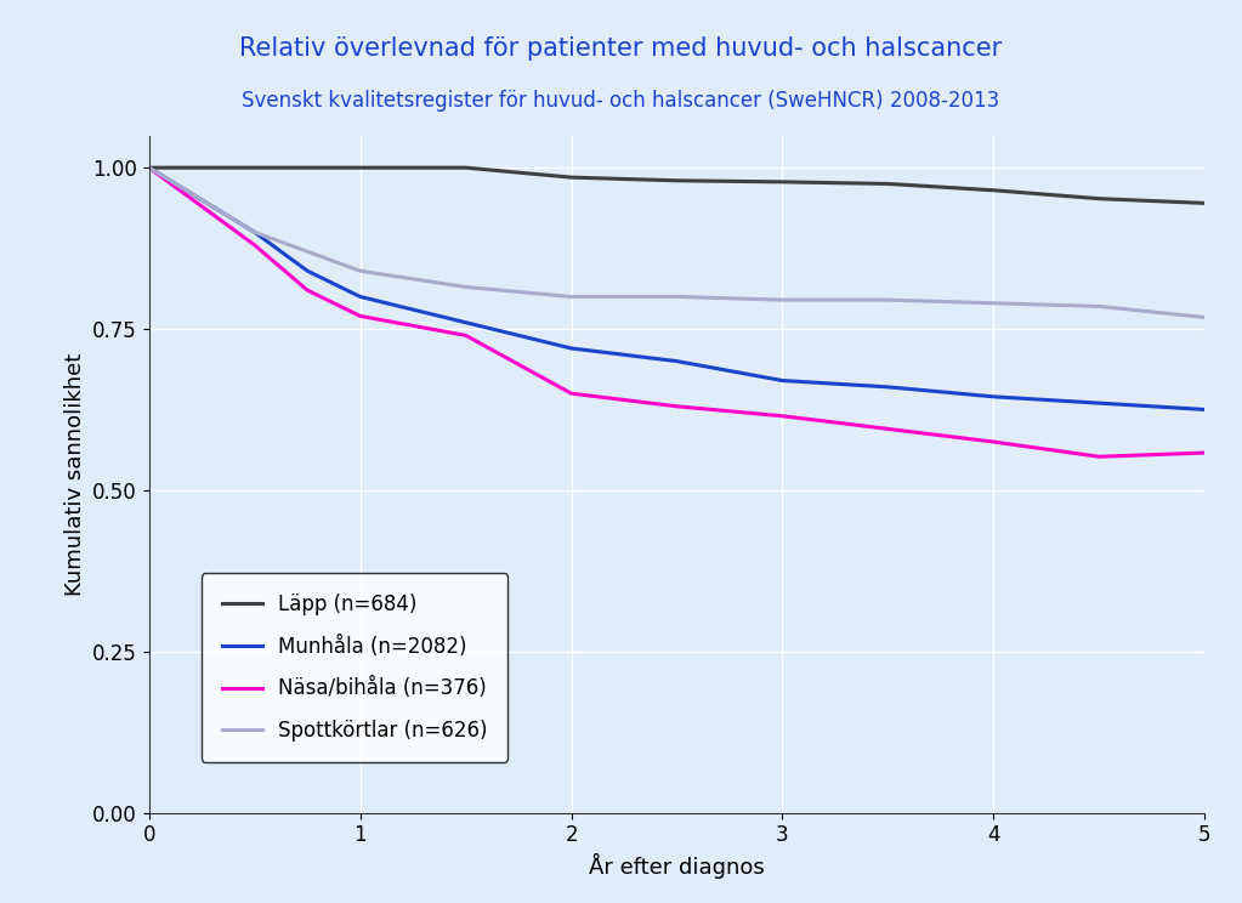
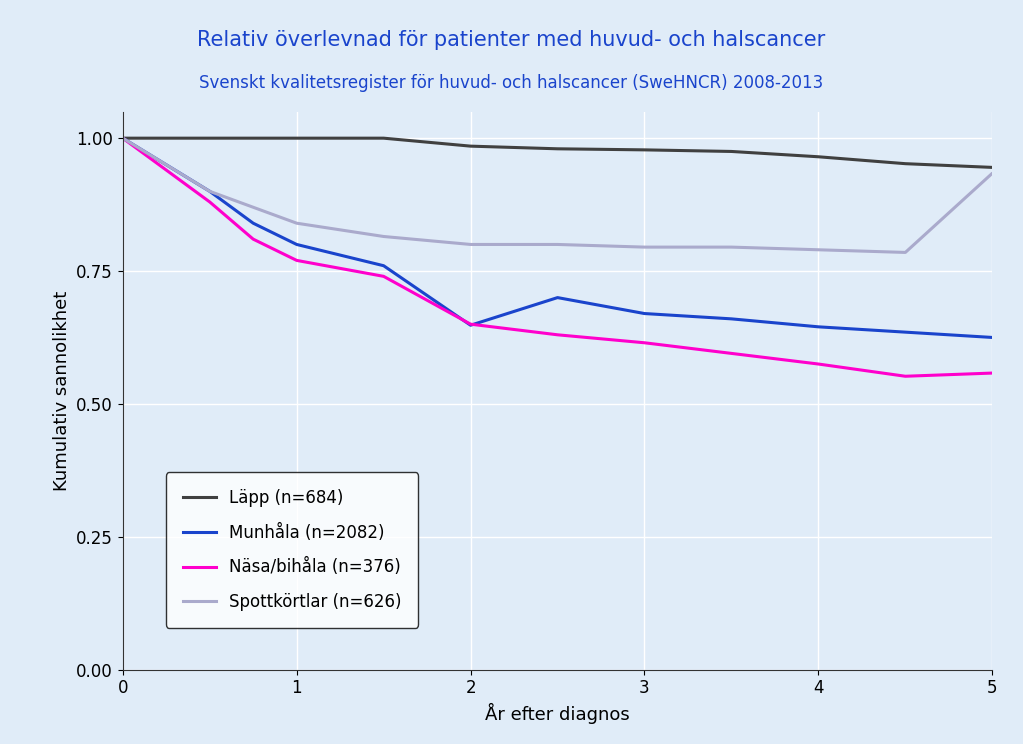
Munhåla (n=2082)/2: 0.720 -> 0.648
Spottkörtlar (n=626)/5: 0.768 -> 0.934
